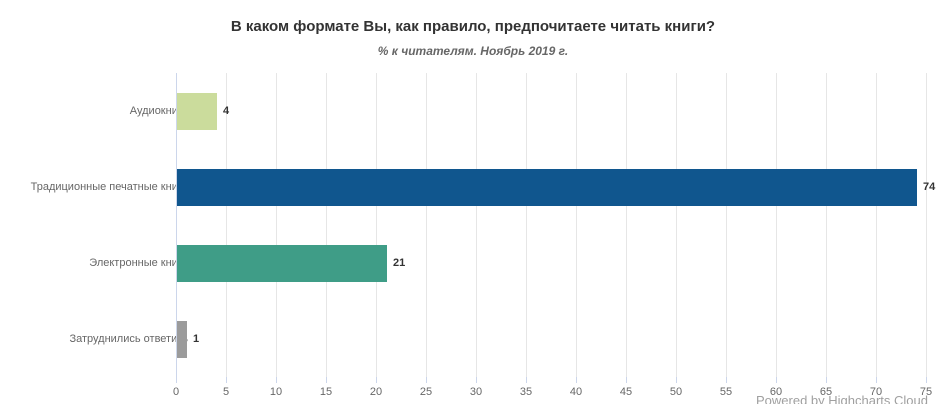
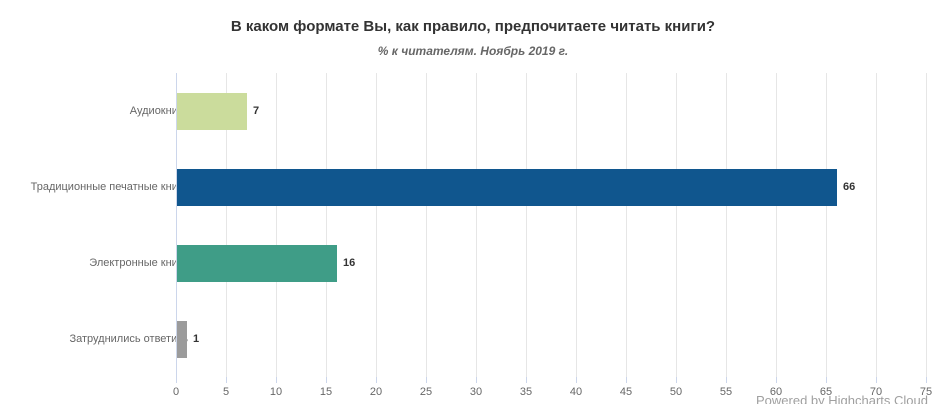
Аудиокниги: 4 -> 7
Традиционные печатные книги: 74 -> 66
Электронные книги: 21 -> 16
